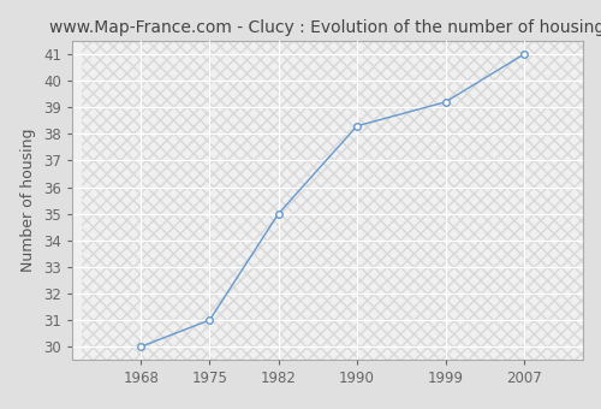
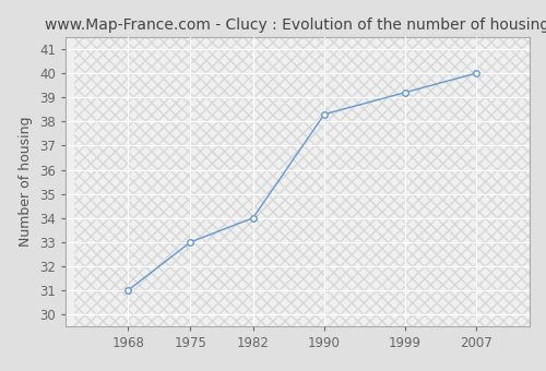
1968: 30.0 -> 31.0
1975: 31.0 -> 33.0
1982: 35.0 -> 34.0
2007: 41.0 -> 40.0
